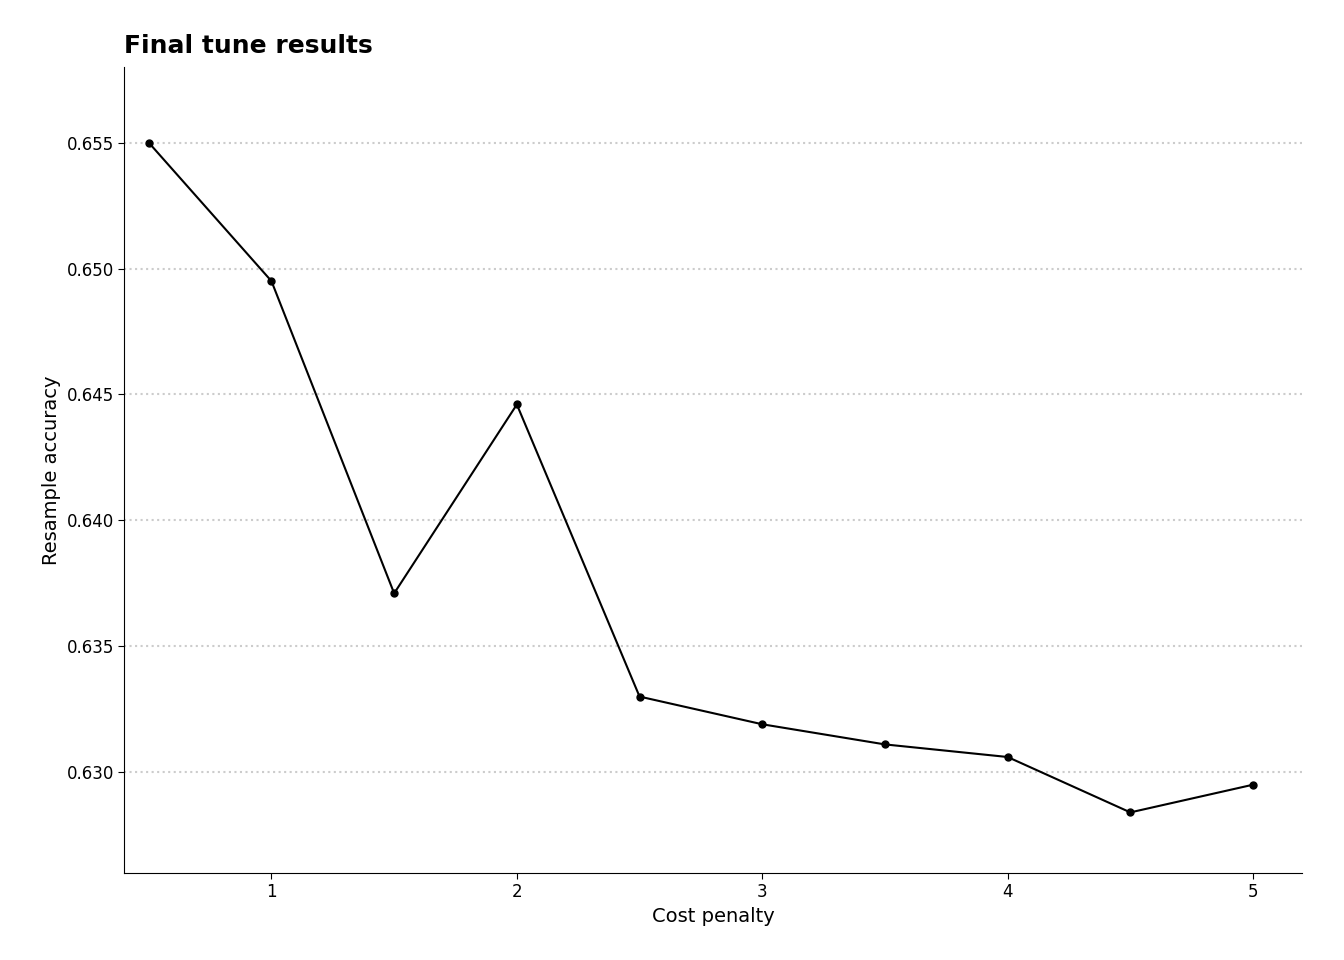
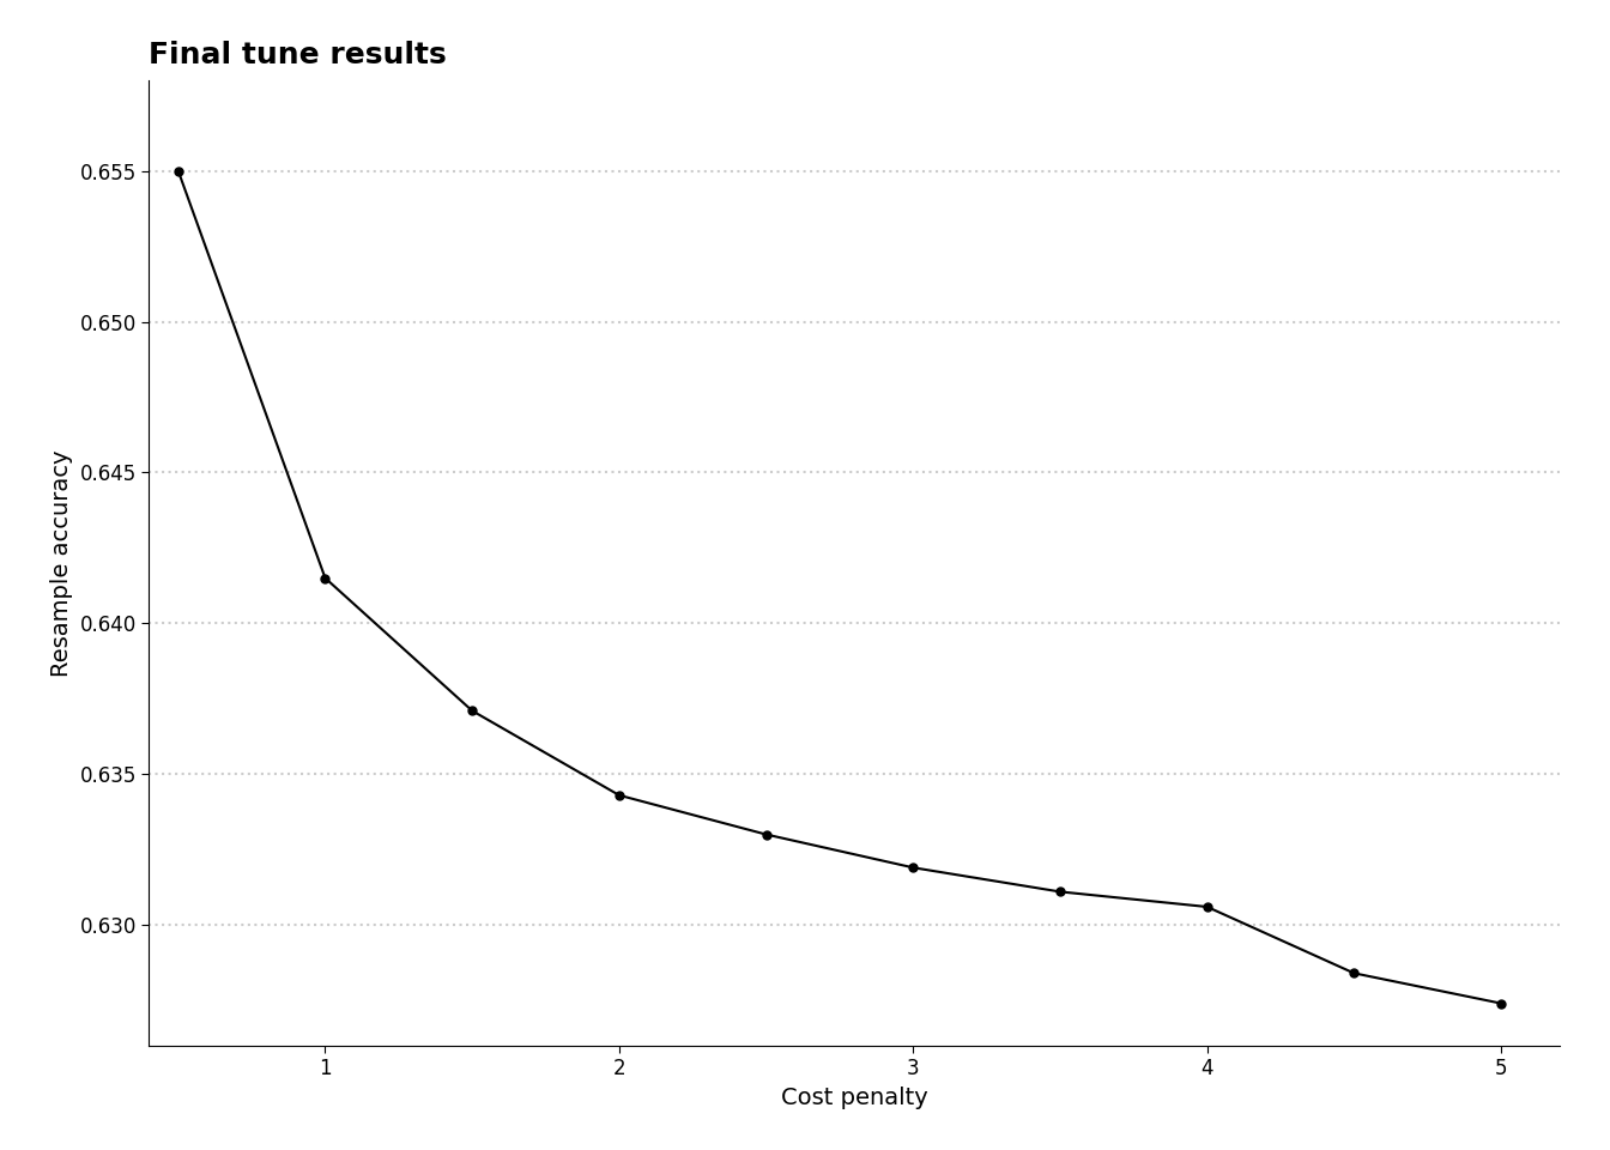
1: 0.6495 -> 0.6415
2: 0.6446 -> 0.6343
5: 0.6295 -> 0.6274
